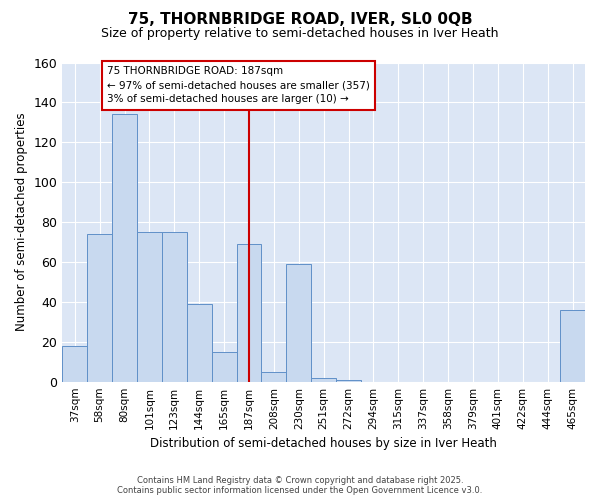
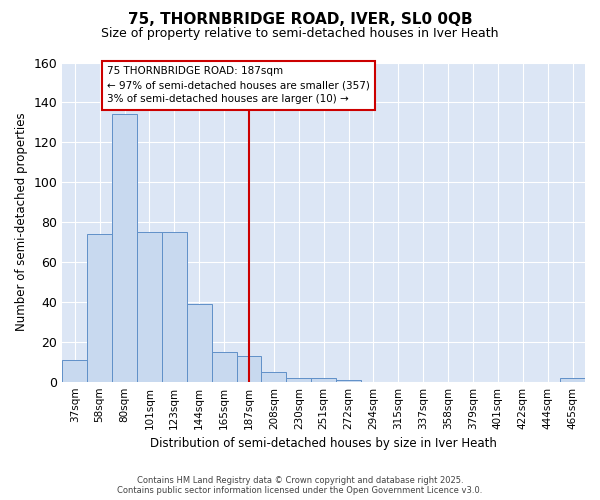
37sqm: 18 -> 11
187sqm: 69 -> 13
230sqm: 59 -> 2
465sqm: 36 -> 2
